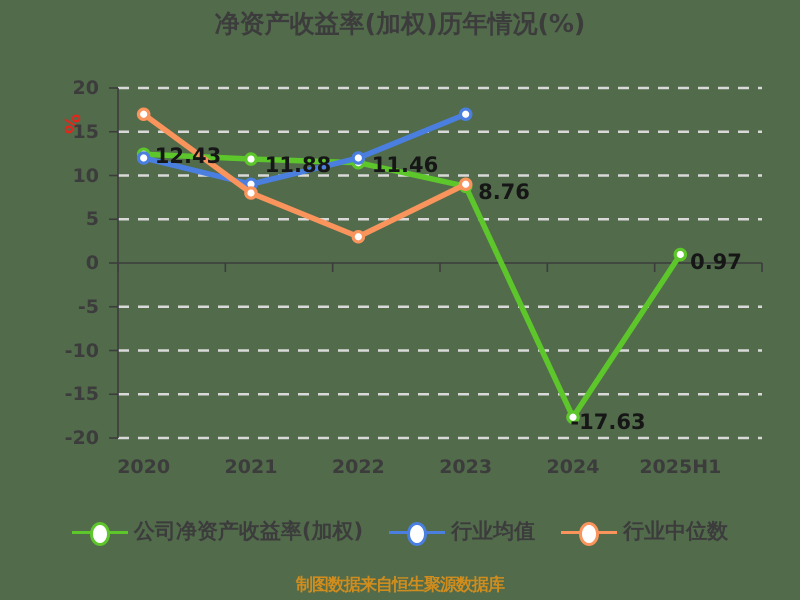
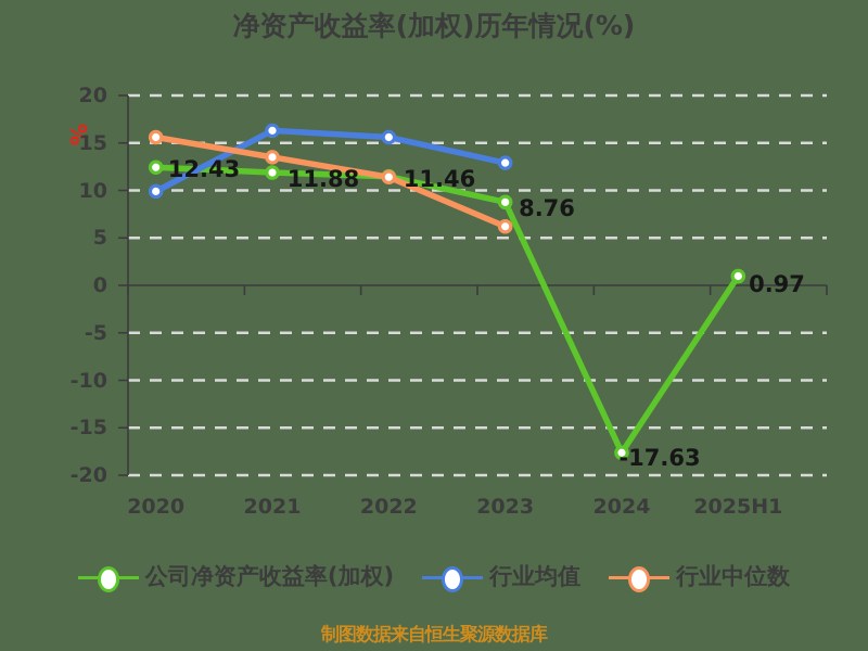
行业均值/2020: 12 -> 10
行业中位数/2020: 17 -> 16
行业均值/2021: 9 -> 16
行业中位数/2021: 8 -> 14
行业均值/2022: 12 -> 16
行业中位数/2022: 3 -> 11
行业均值/2023: 17 -> 13
行业中位数/2023: 9 -> 6
